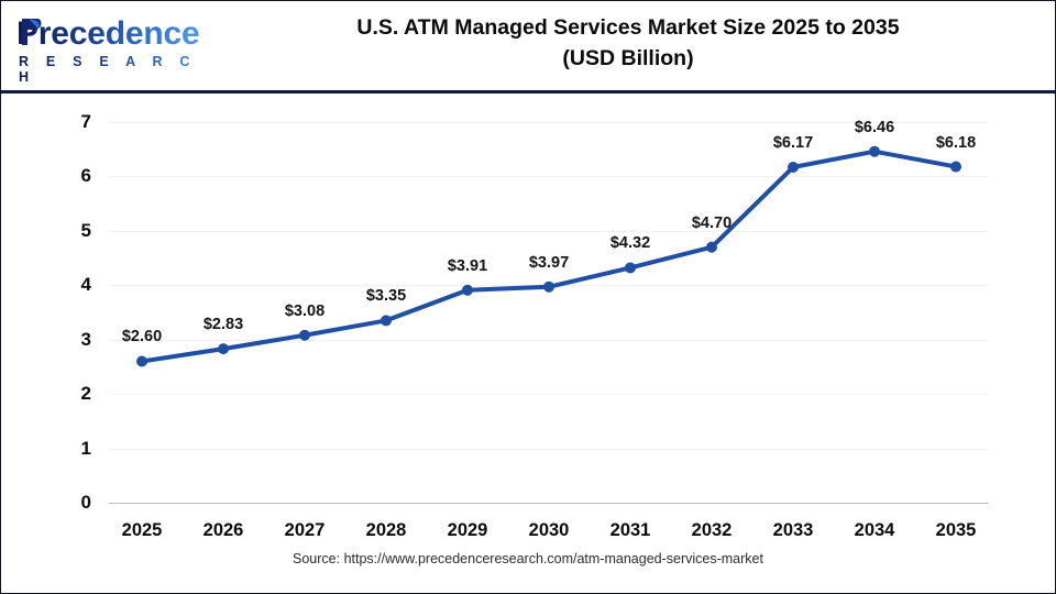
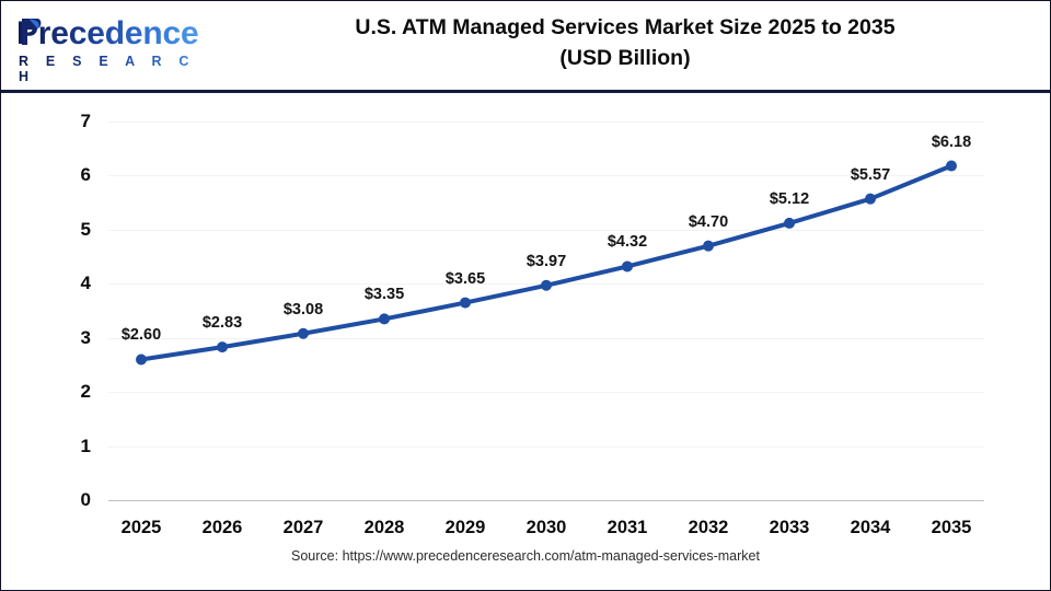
2029: $3.91 -> $3.65
2033: $6.17 -> $5.12
2034: $6.46 -> $5.57
